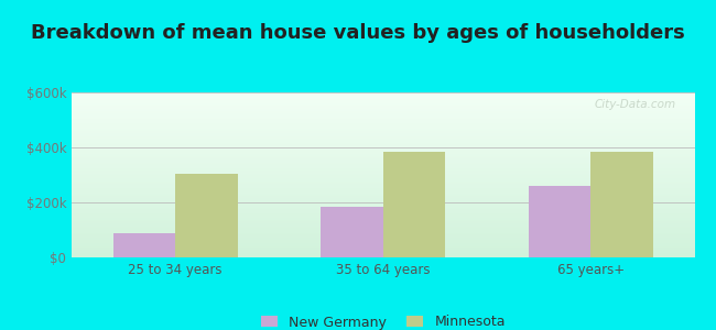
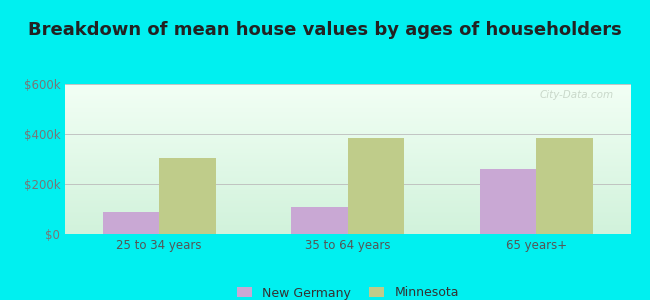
New Germany/35 to 64 years: $185k -> $110k
